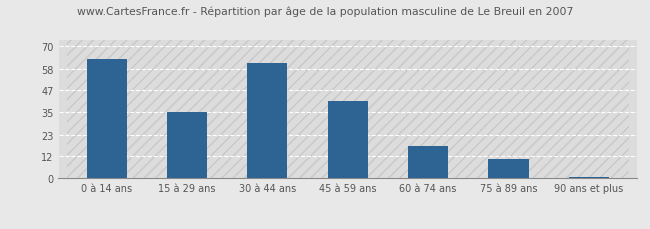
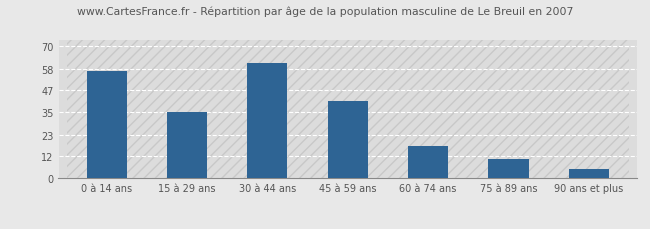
0 à 14 ans: 63 -> 57
90 ans et plus: 1 -> 5
